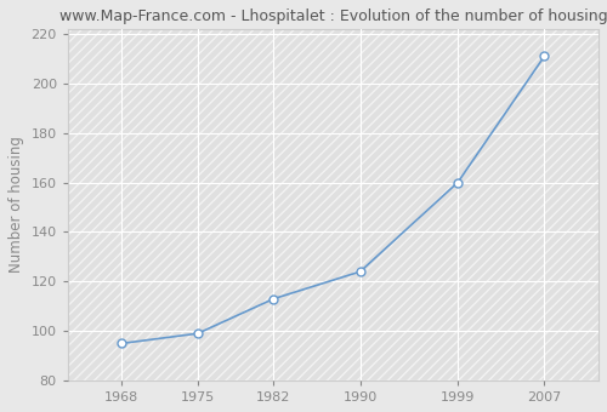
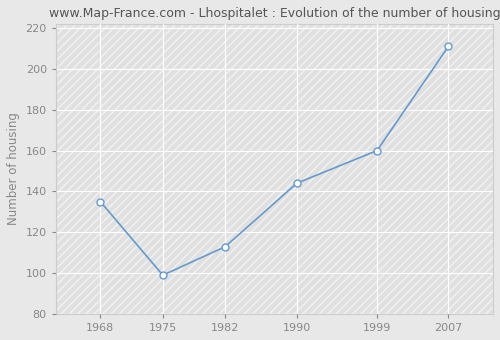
1968: 95 -> 135
1990: 124 -> 144
